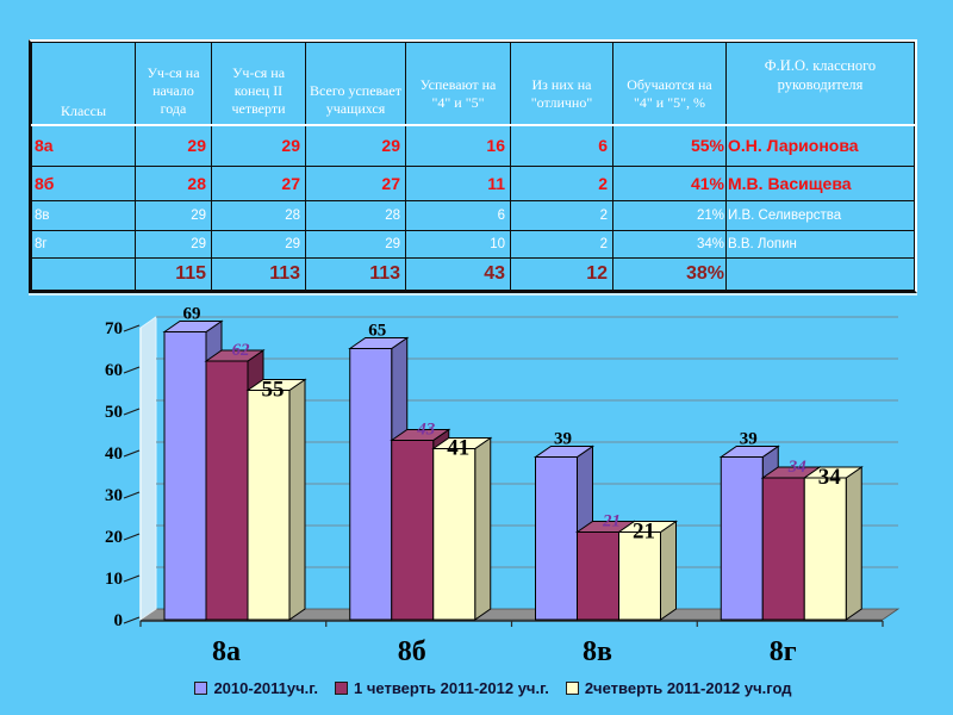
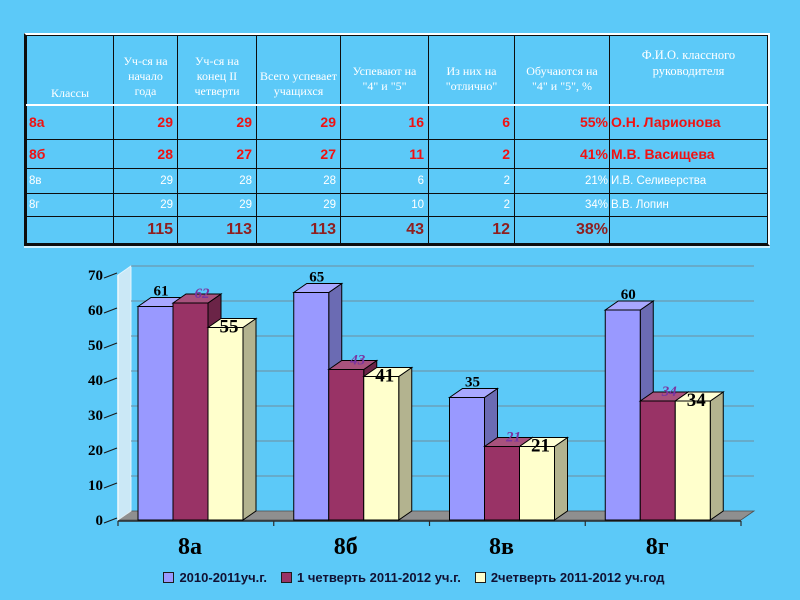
2010-2011уч.г./8а: 69 -> 61
2010-2011уч.г./8в: 39 -> 35
2010-2011уч.г./8г: 39 -> 60
